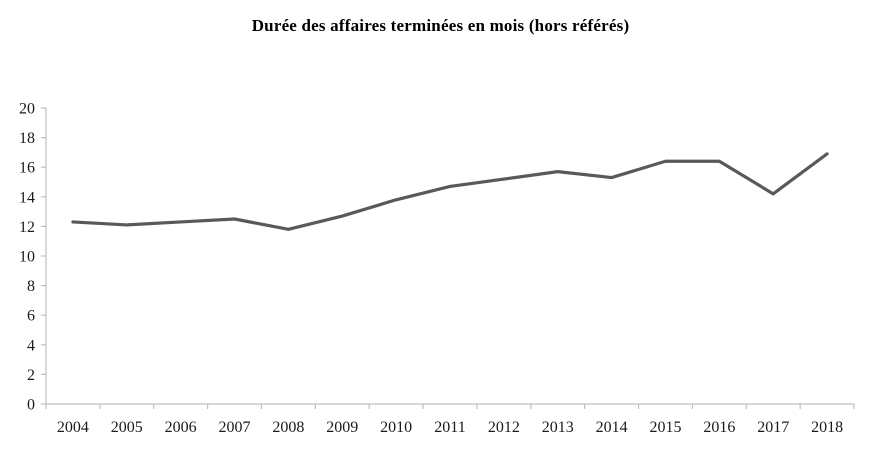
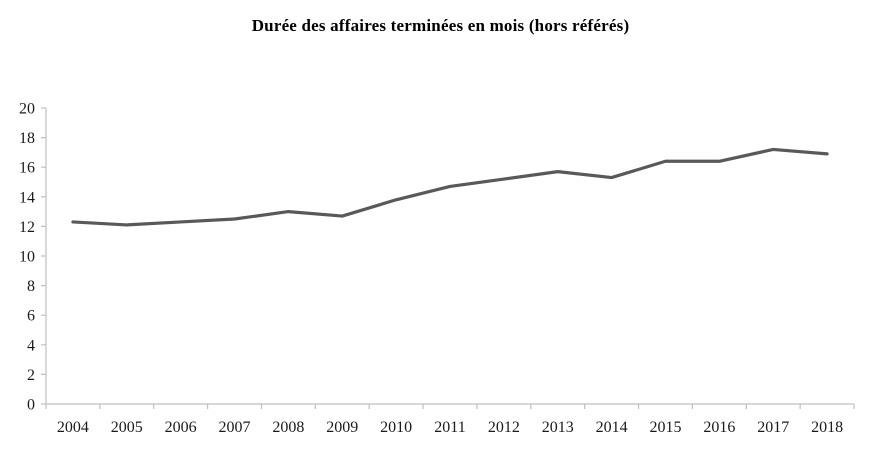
2008: 11.8 -> 13.0
2017: 14.2 -> 17.2
